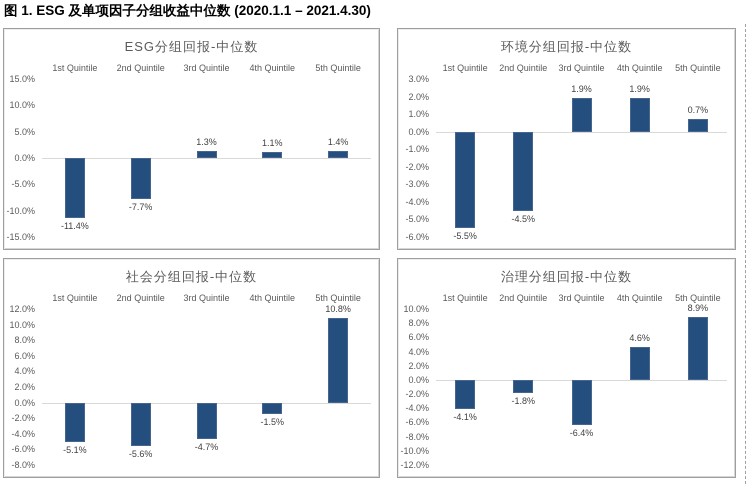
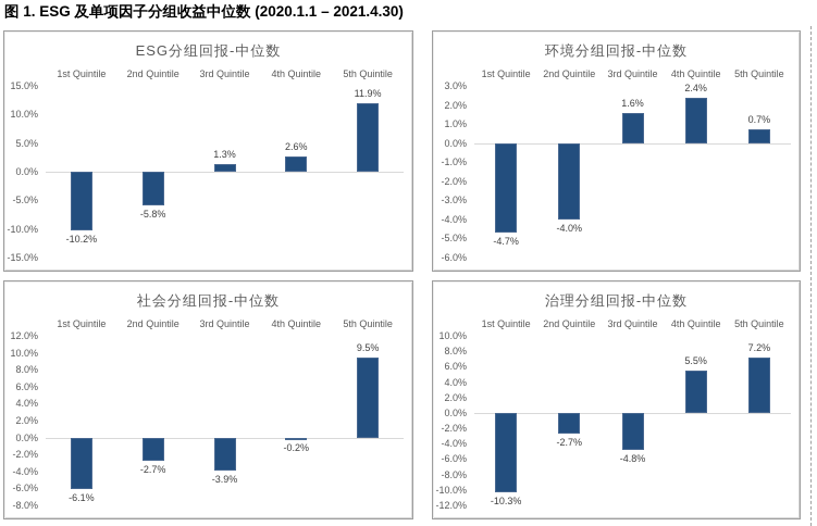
ESG分组回报-中位数/1st Quintile: -11.4% -> -10.2%
ESG分组回报-中位数/2nd Quintile: -7.7% -> -5.8%
ESG分组回报-中位数/4th Quintile: 1.1% -> 2.6%
ESG分组回报-中位数/5th Quintile: 1.4% -> 11.9%
环境分组回报-中位数/1st Quintile: -5.5% -> -4.7%
环境分组回报-中位数/2nd Quintile: -4.5% -> -4.0%
环境分组回报-中位数/3rd Quintile: 1.9% -> 1.6%
环境分组回报-中位数/4th Quintile: 1.9% -> 2.4%
社会分组回报-中位数/1st Quintile: -5.1% -> -6.1%
社会分组回报-中位数/2nd Quintile: -5.6% -> -2.7%
社会分组回报-中位数/3rd Quintile: -4.7% -> -3.9%
社会分组回报-中位数/4th Quintile: -1.5% -> -0.2%
社会分组回报-中位数/5th Quintile: 10.8% -> 9.5%
治理分组回报-中位数/1st Quintile: -4.1% -> -10.3%
治理分组回报-中位数/2nd Quintile: -1.8% -> -2.7%
治理分组回报-中位数/3rd Quintile: -6.4% -> -4.8%
治理分组回报-中位数/4th Quintile: 4.6% -> 5.5%
治理分组回报-中位数/5th Quintile: 8.9% -> 7.2%
